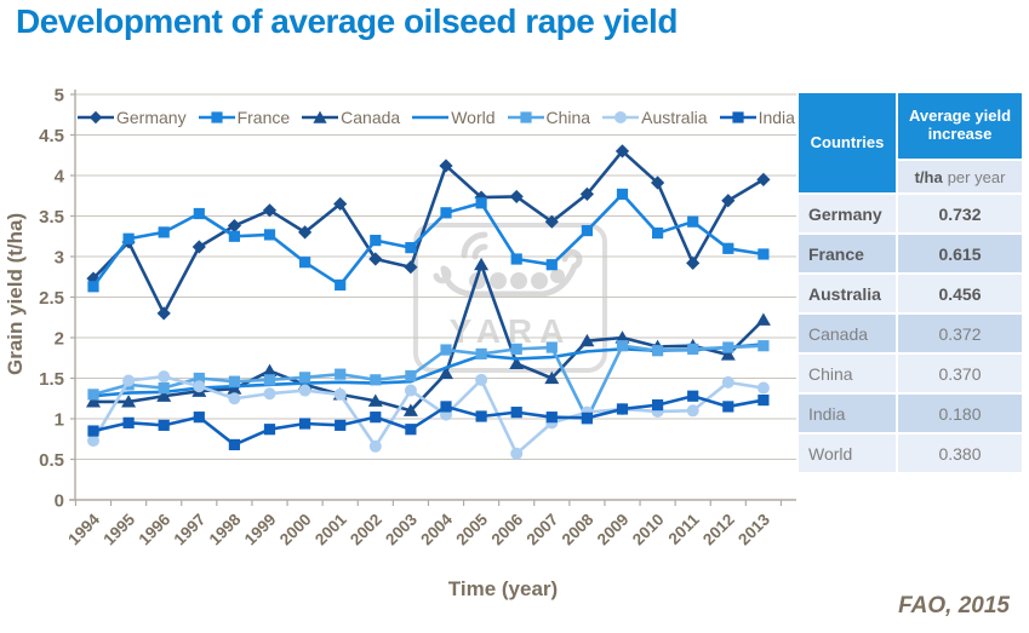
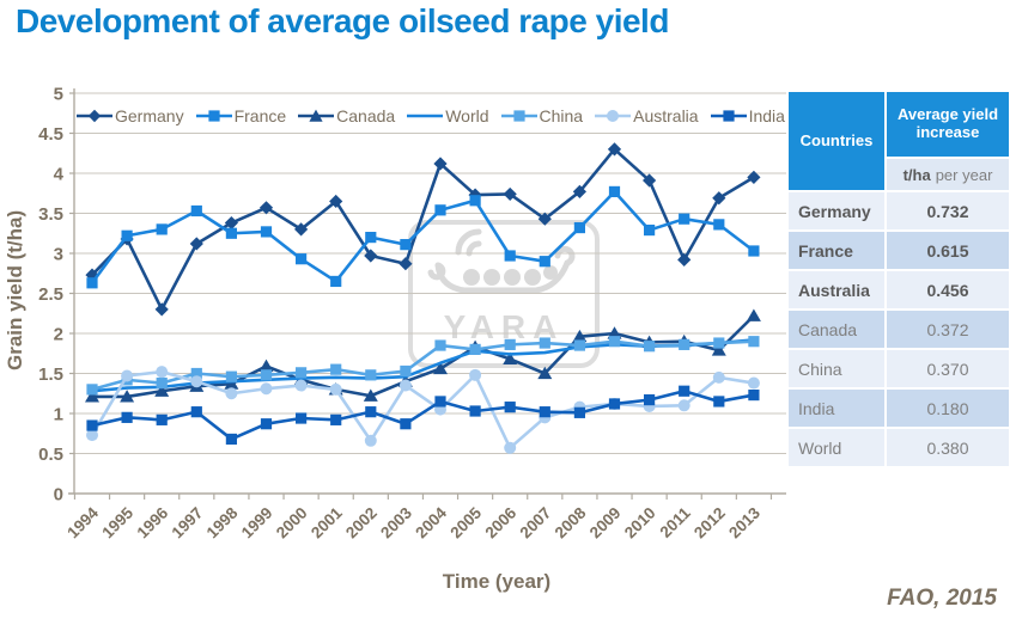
Canada/2003: 1.1 -> 1.4
Canada/2005: 2.9 -> 1.8
China/2008: 1.0 -> 1.9
France/2012: 3.1 -> 3.4
